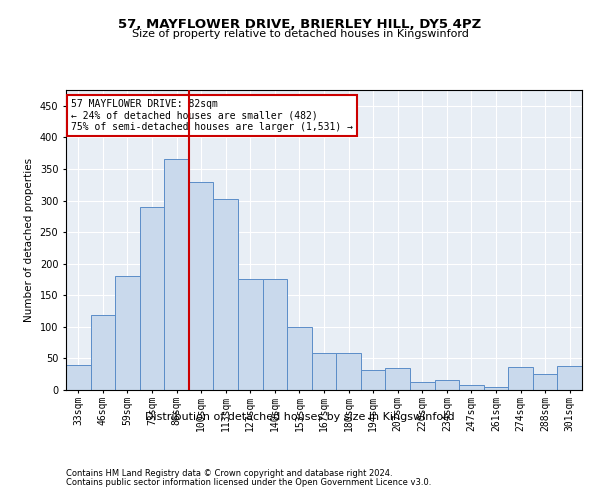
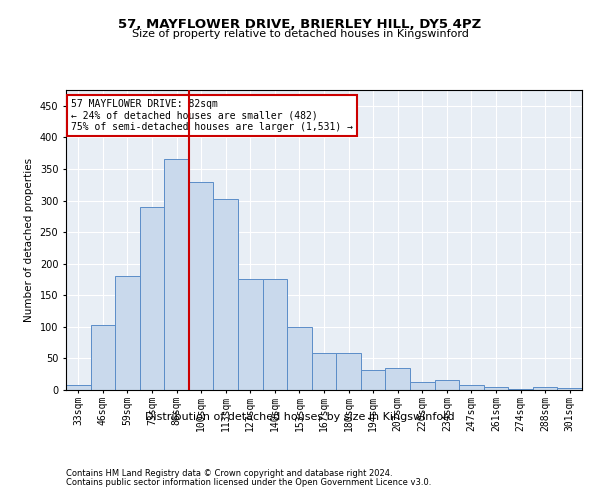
33sqm: 40 -> 8
46sqm: 118 -> 103
274sqm: 36 -> 1
288sqm: 26 -> 5
301sqm: 38 -> 3
